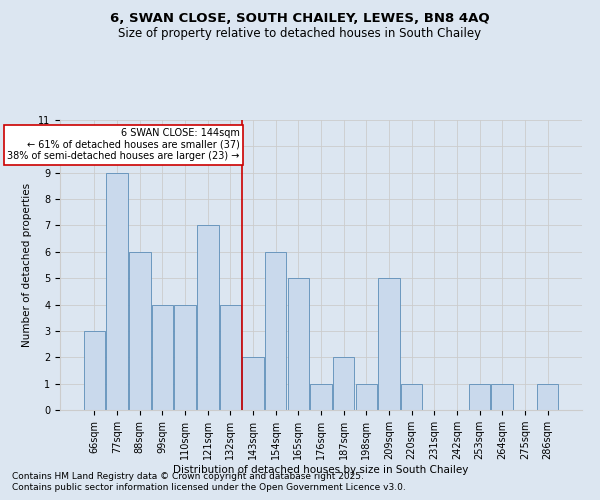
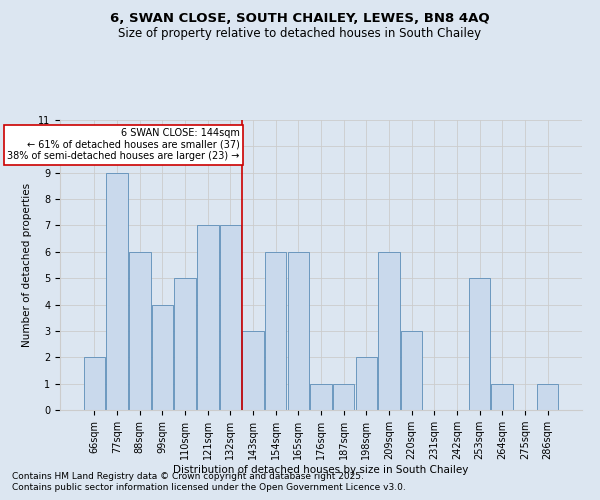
66sqm: 3 -> 2
110sqm: 4 -> 5
132sqm: 4 -> 7
143sqm: 2 -> 3
165sqm: 5 -> 6
187sqm: 2 -> 1
198sqm: 1 -> 2
209sqm: 5 -> 6
220sqm: 1 -> 3
253sqm: 1 -> 5
